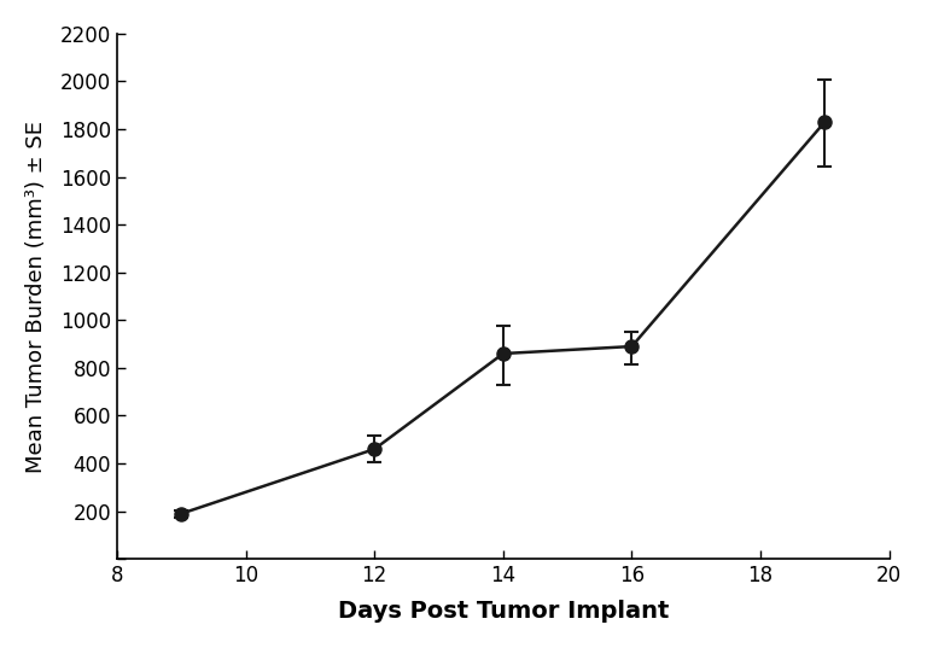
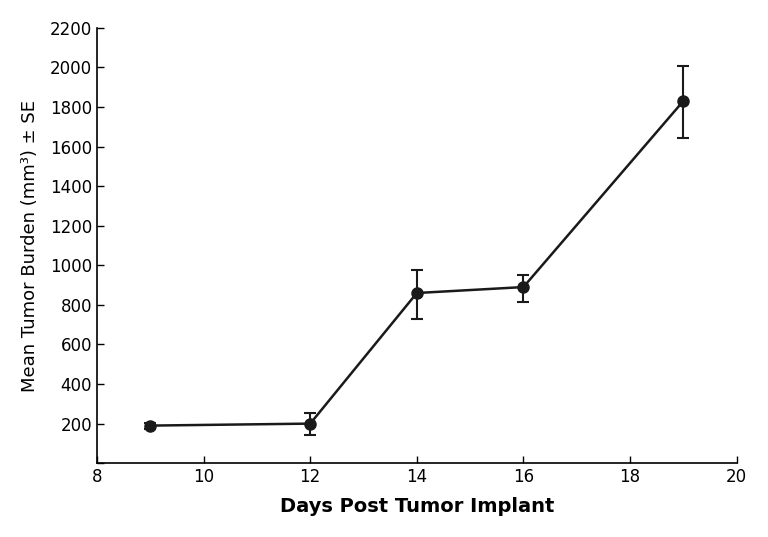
12: 460 -> 200
